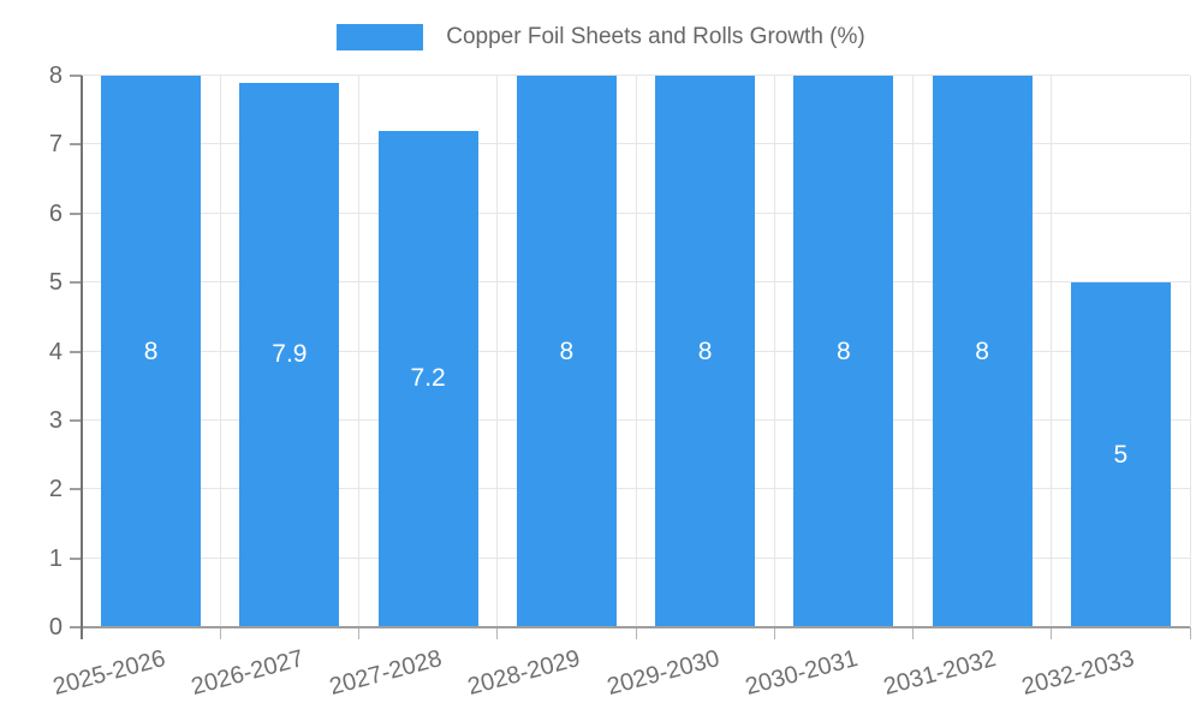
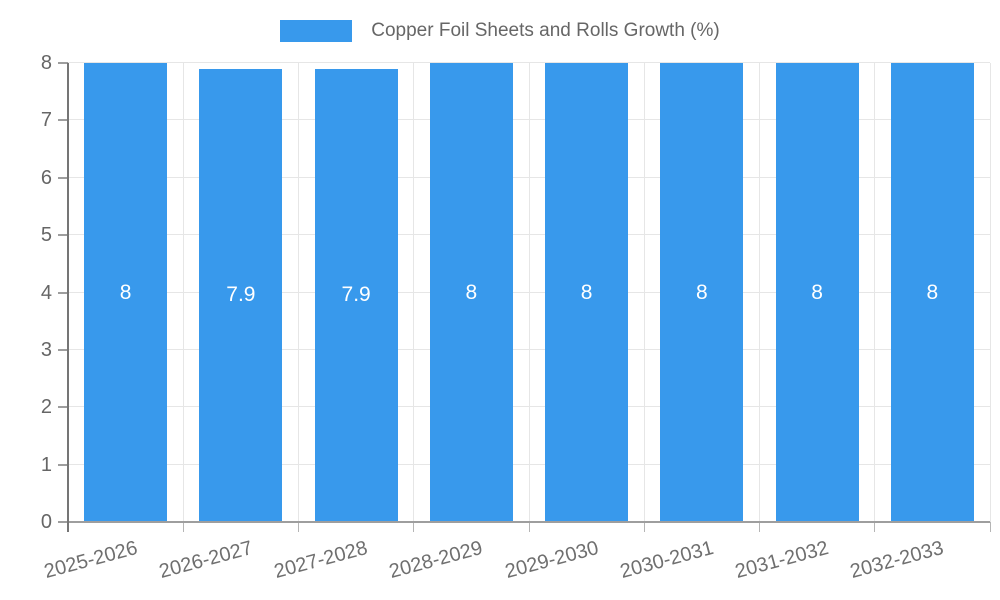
2027-2028: 7.2 -> 7.9
2032-2033: 5 -> 8
